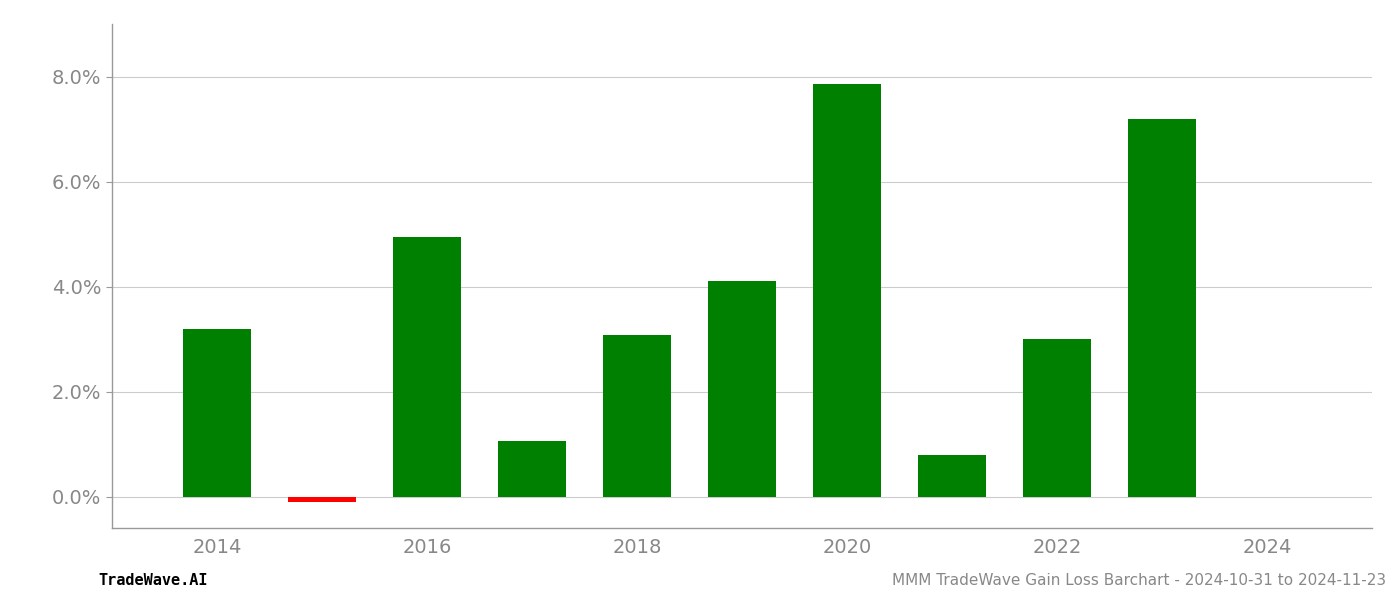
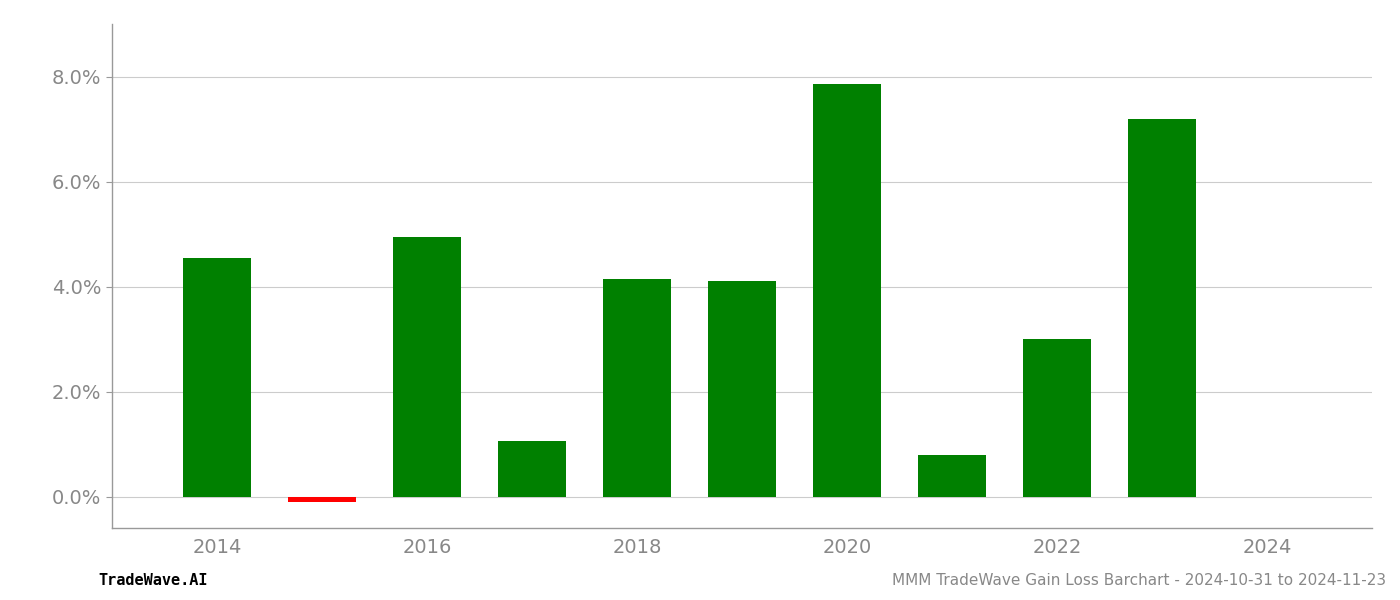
2014: 3.20% -> 4.55%
2018: 3.08% -> 4.15%
